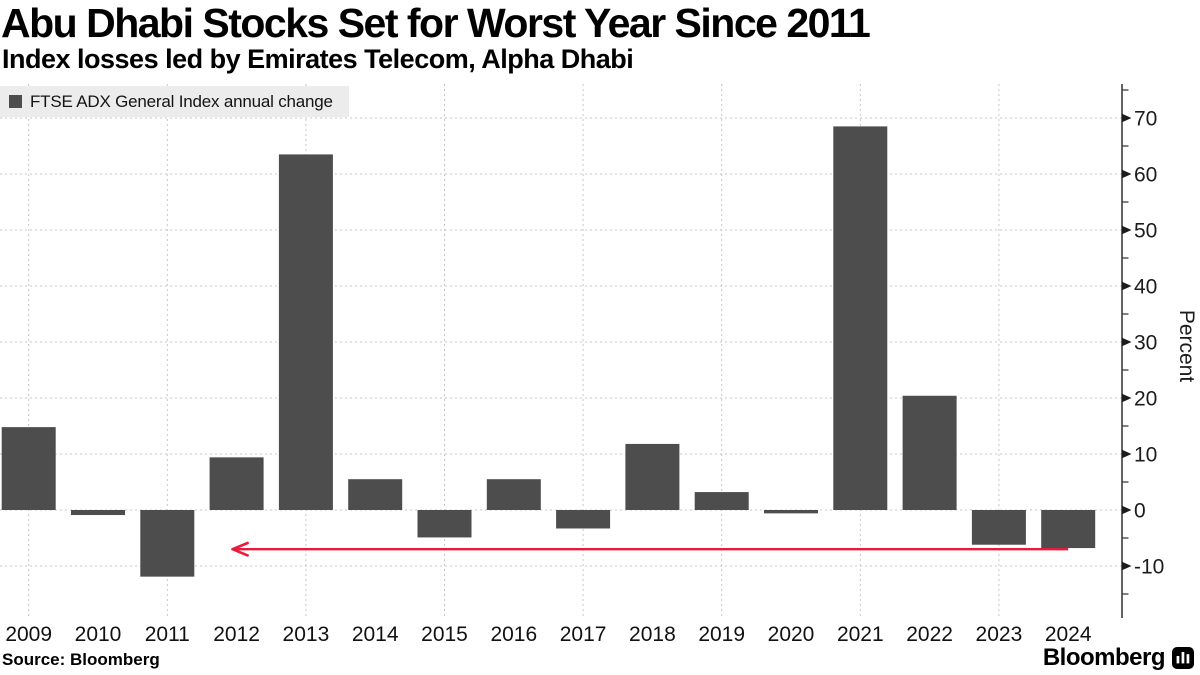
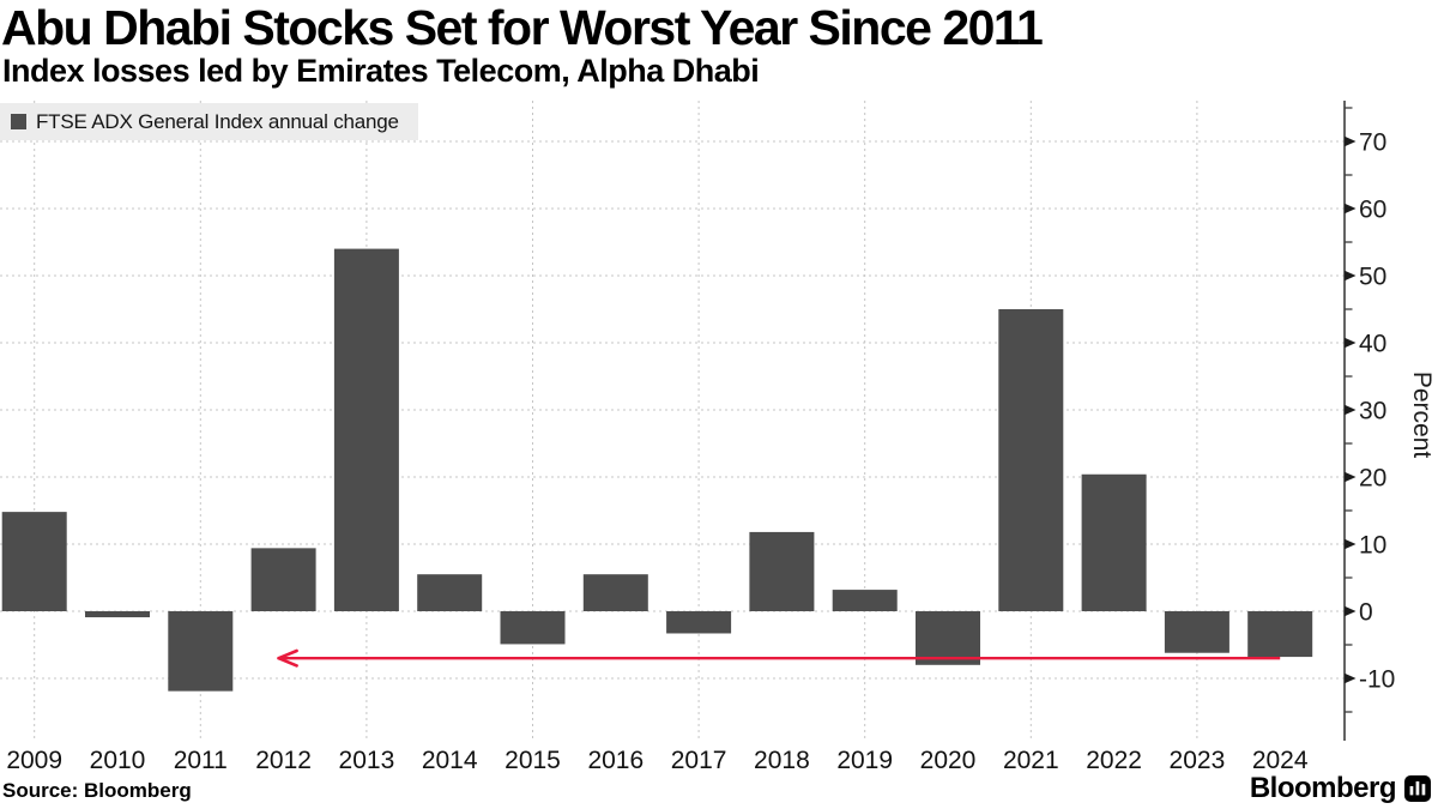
2013: 64 -> 54
2020: -1 -> -8
2021: 68 -> 45
